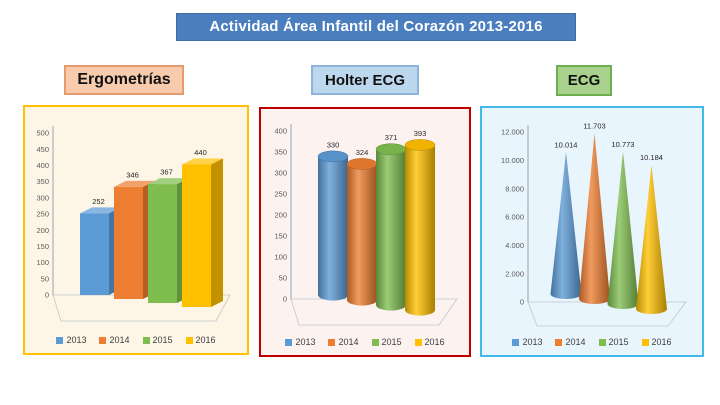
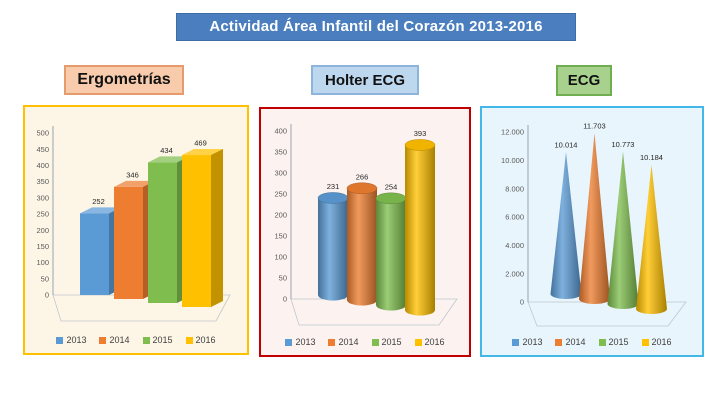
Ergometrías/2015: 367 -> 434
Ergometrías/2016: 440 -> 469
Holter ECG/2013: 330 -> 231
Holter ECG/2014: 324 -> 266
Holter ECG/2015: 371 -> 254
